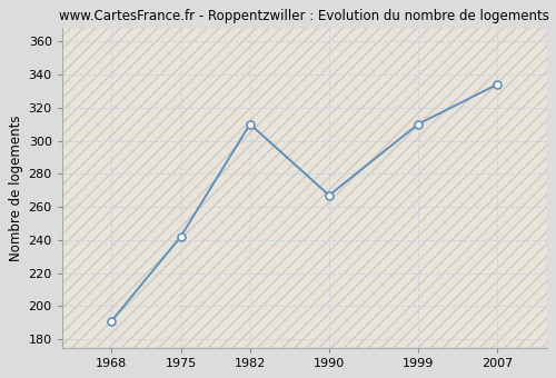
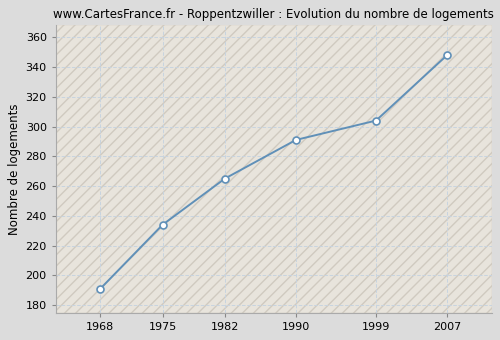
1975: 242 -> 234
1982: 310 -> 265
1990: 267 -> 291
1999: 310 -> 304
2007: 334 -> 348
